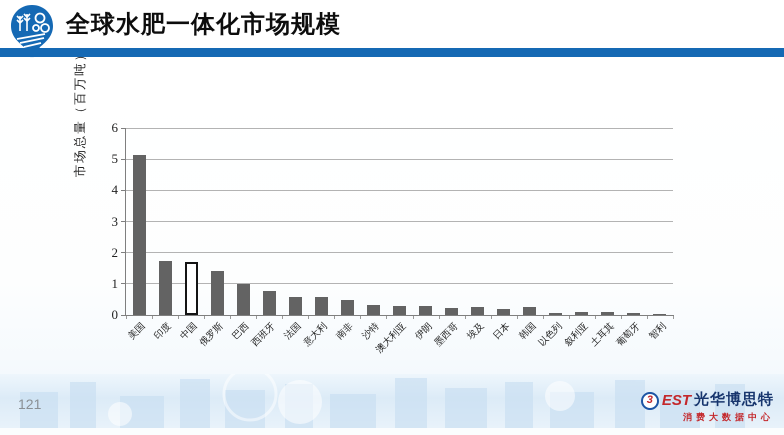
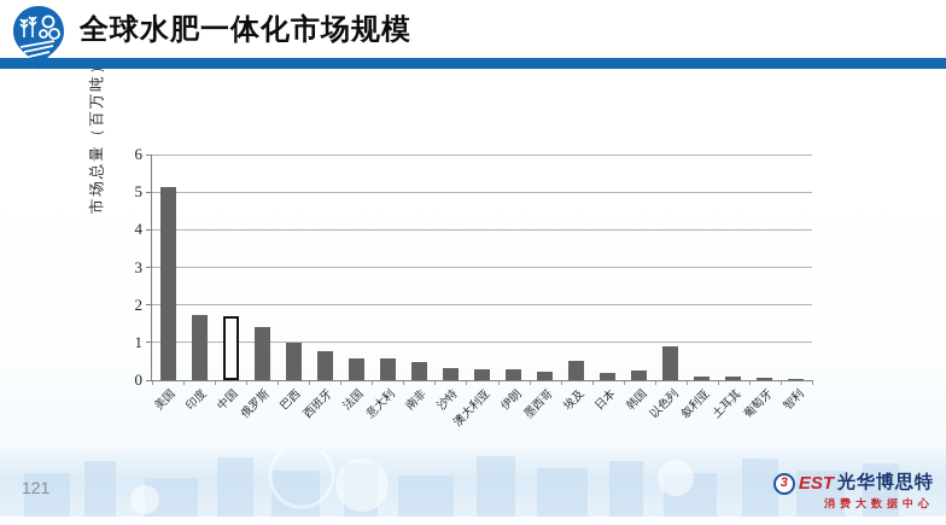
埃及: 0.2 -> 0.5
以色列: 0.1 -> 0.9
